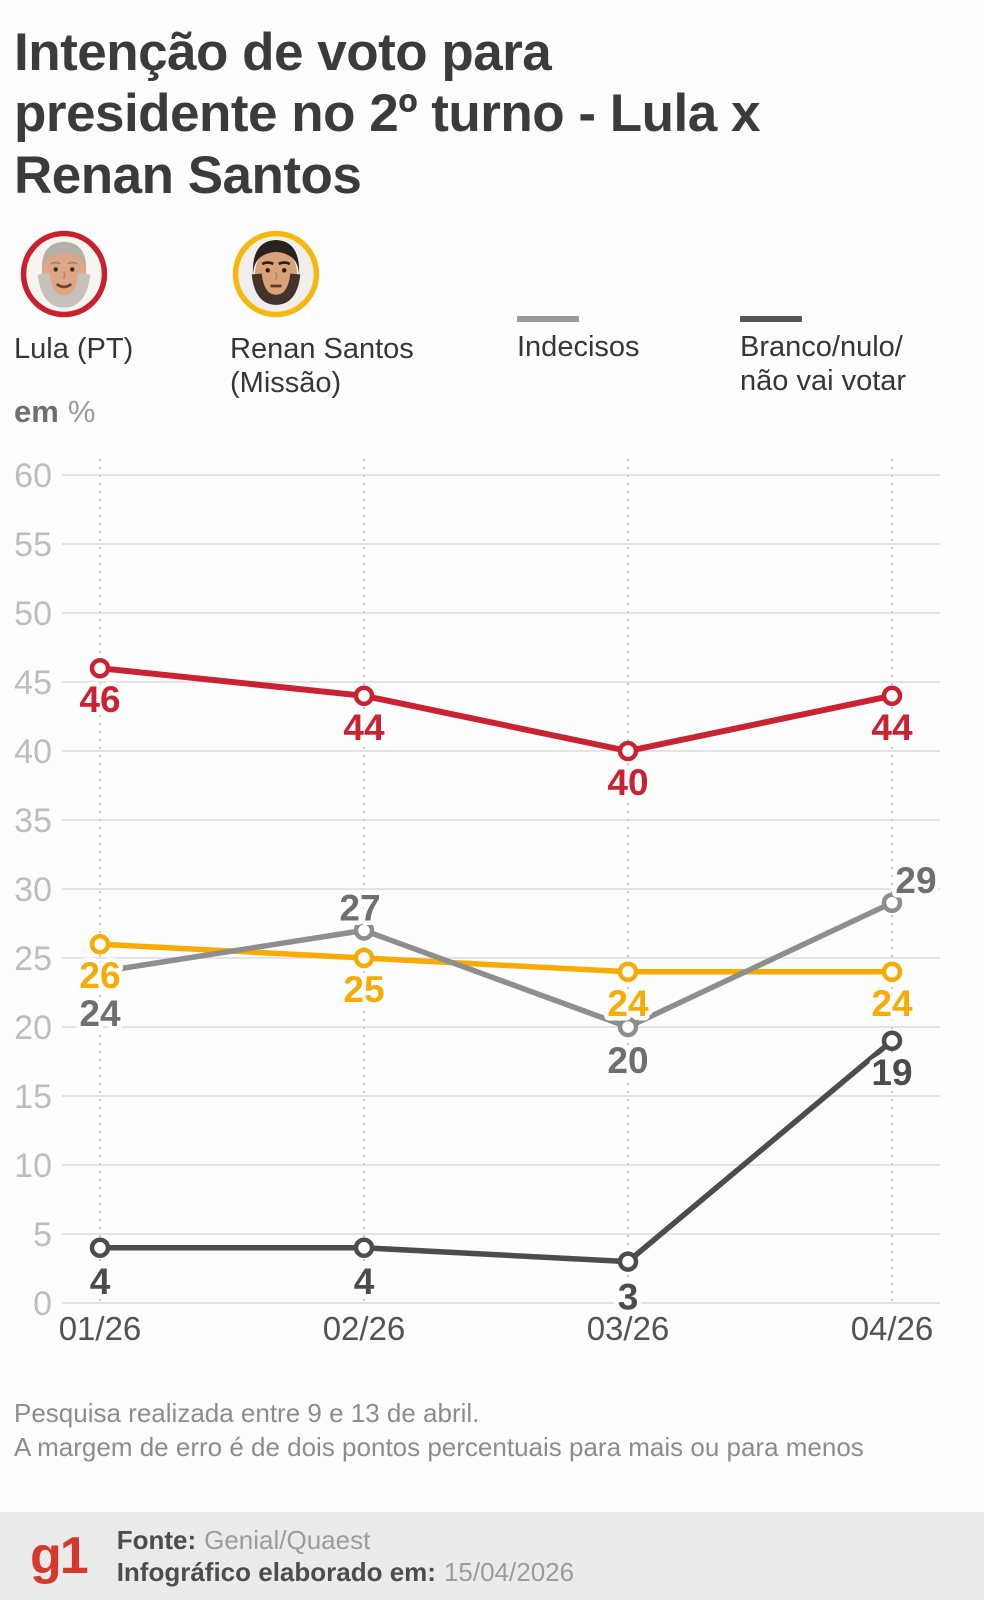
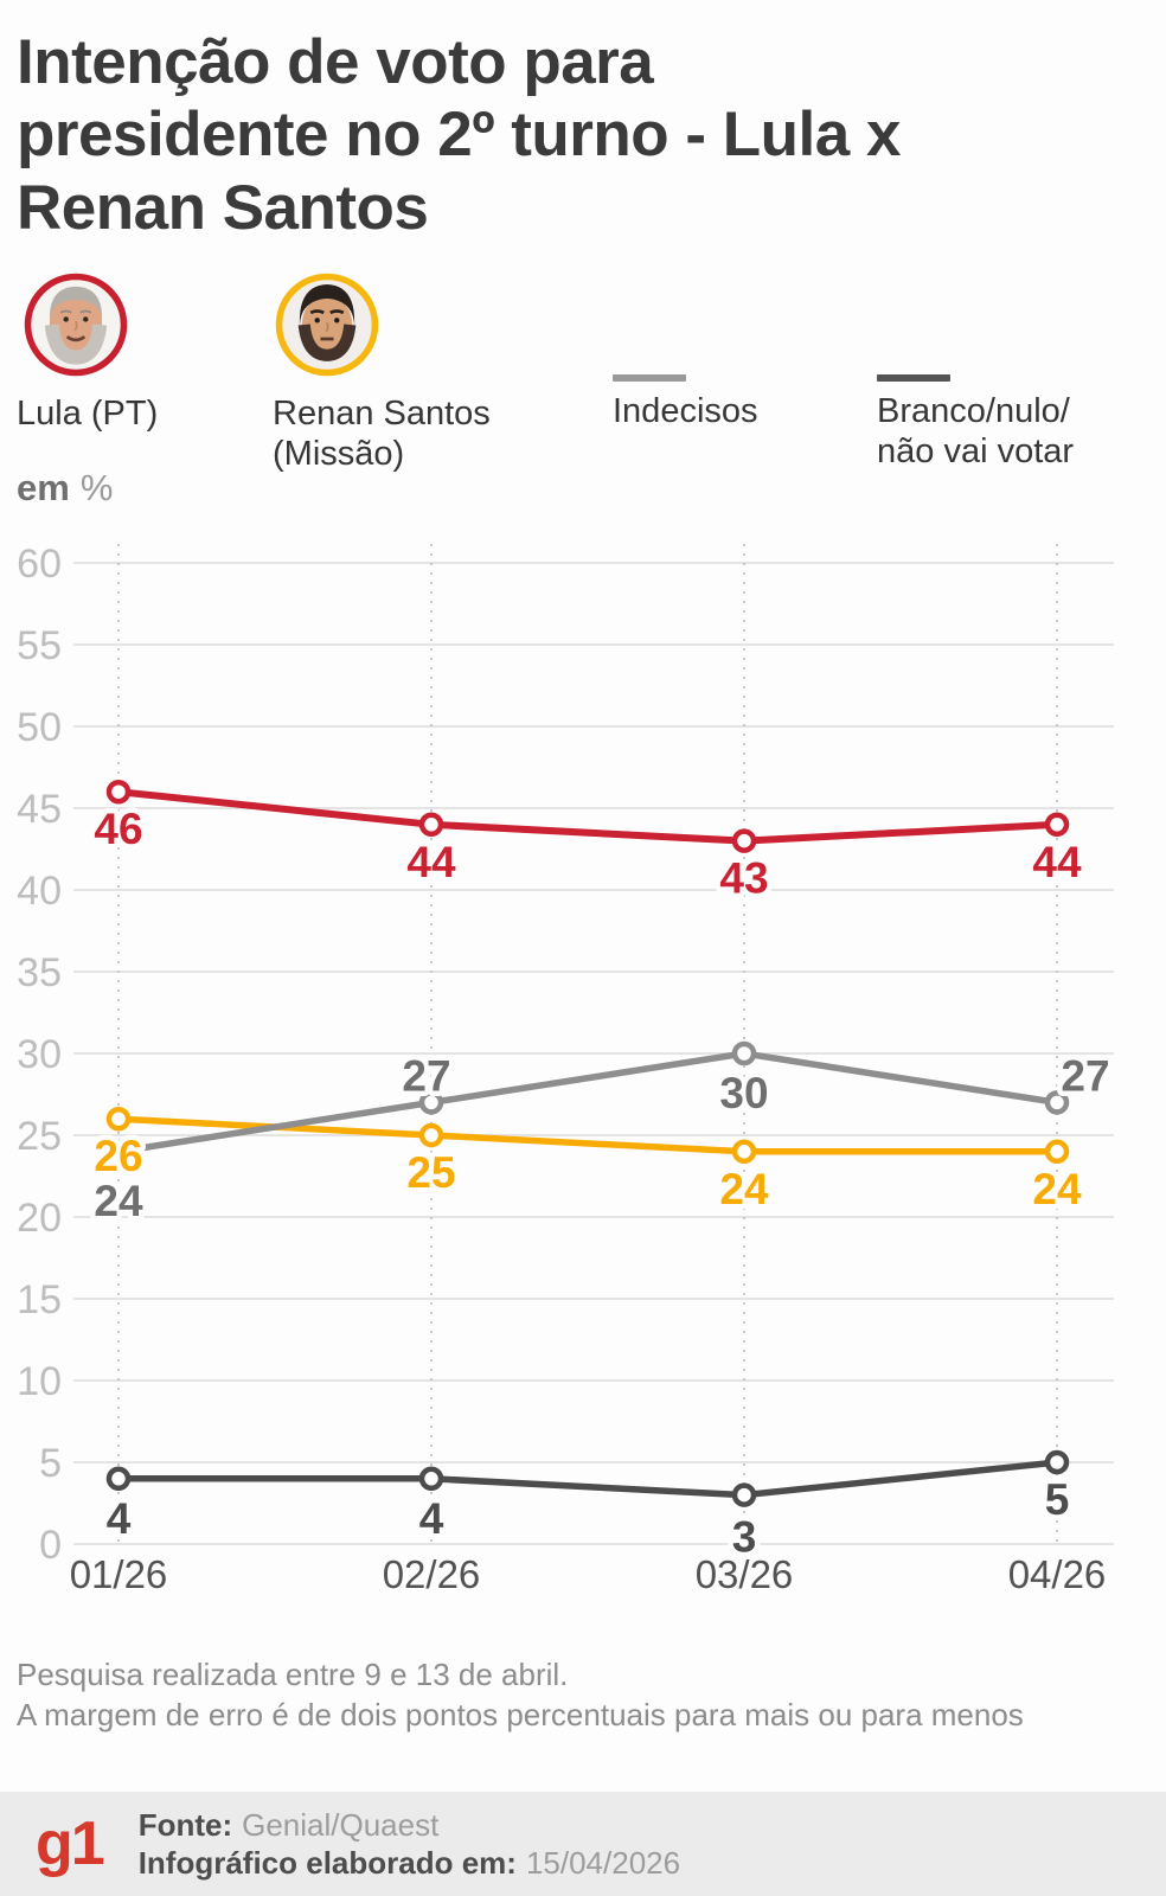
Lula (PT)/03/26: 40 -> 43
Indecisos/03/26: 20 -> 30
Indecisos/04/26: 29 -> 27
Branco/nulo/não vai votar/04/26: 19 -> 5
